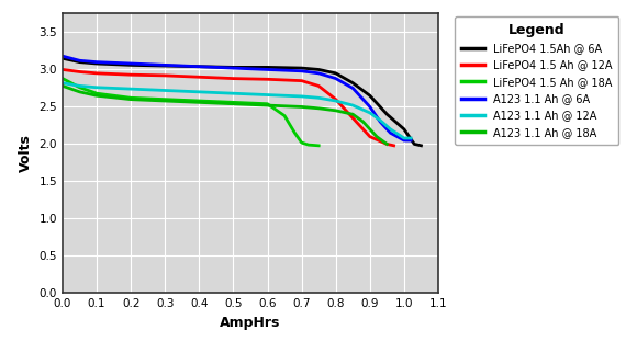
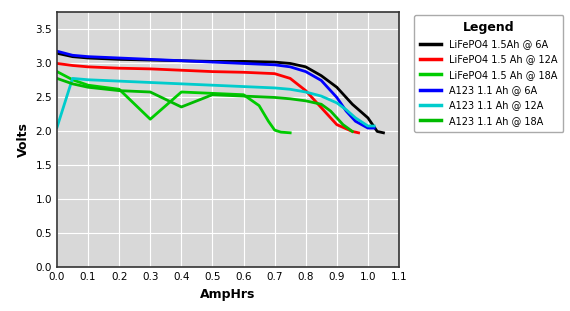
A123 1.1 Ah @ 12A/0.0: 2.82 -> 2.06
LiFePO4 1.5 Ah @ 18A/0.3: 2.60 -> 2.18
A123 1.1 Ah @ 18A/0.4: 2.56 -> 2.36
